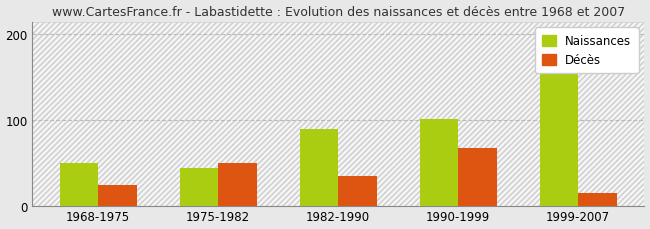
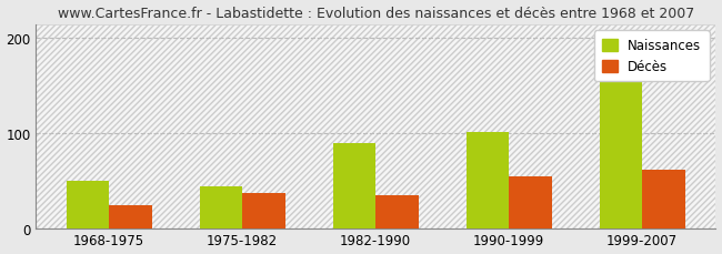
Décès/1975-1982: 50 -> 38
Décès/1990-1999: 68 -> 55
Décès/1999-2007: 16 -> 62
